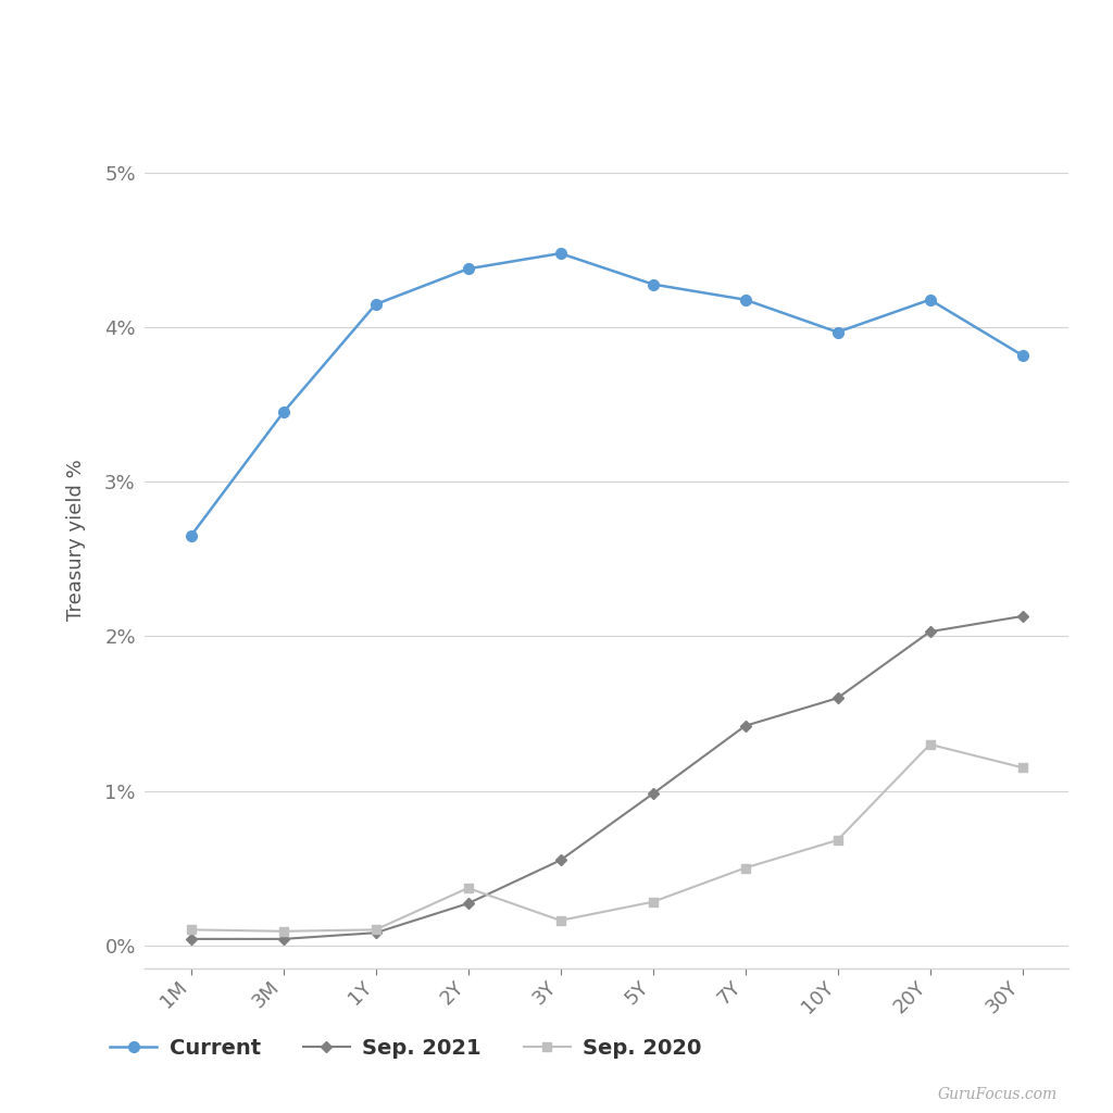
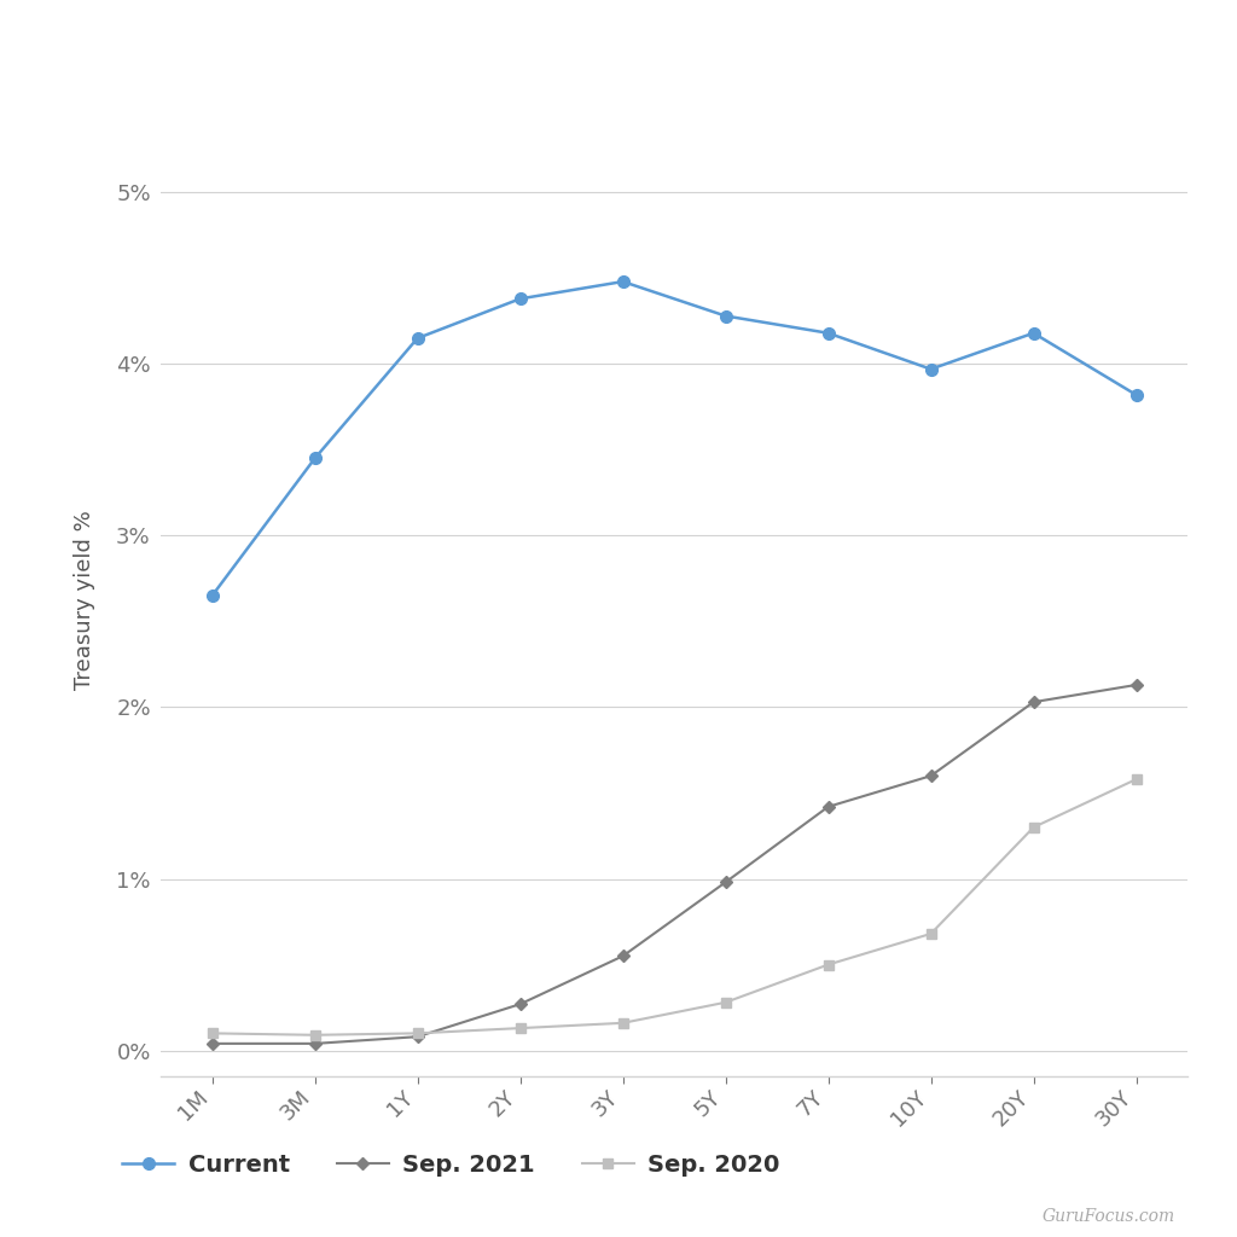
Sep. 2020/2Y: 0.37% -> 0.13%
Sep. 2020/30Y: 1.15% -> 1.58%
